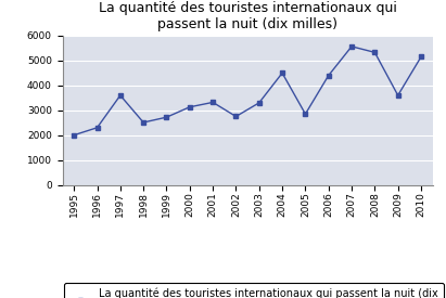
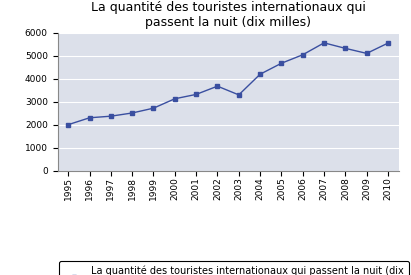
1997: 3600 -> 2370
2002: 2750 -> 3680
2004: 4500 -> 4200
2005: 2850 -> 4680
2006: 4400 -> 5050
2009: 3600 -> 5110
2010: 5150 -> 5560
